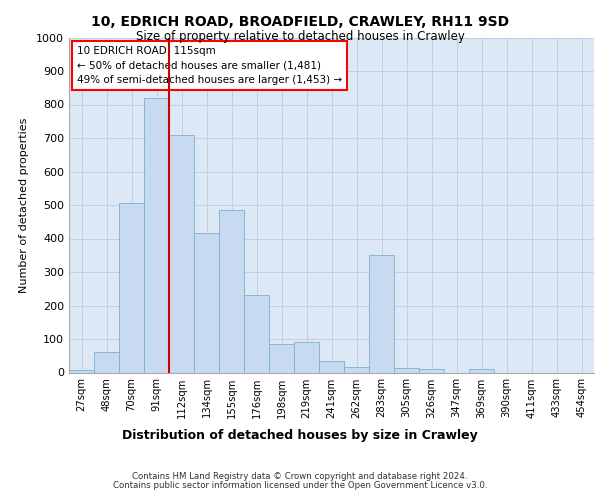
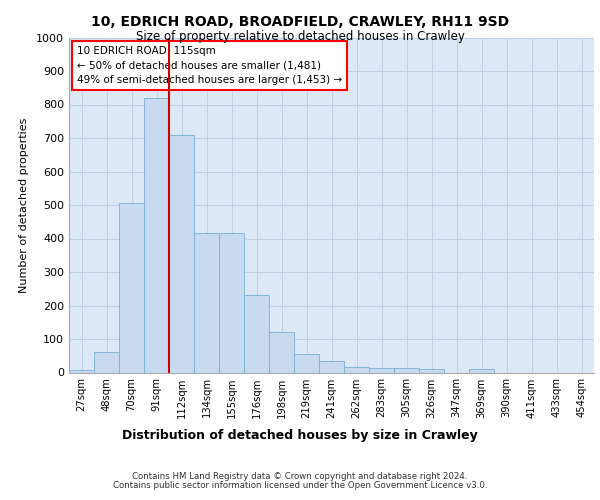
155sqm: 485 -> 415
198sqm: 85 -> 120
219sqm: 90 -> 55
283sqm: 350 -> 12
